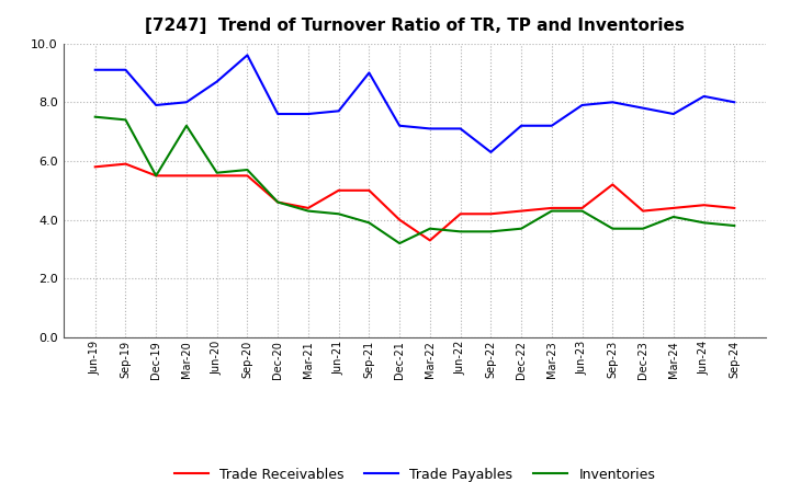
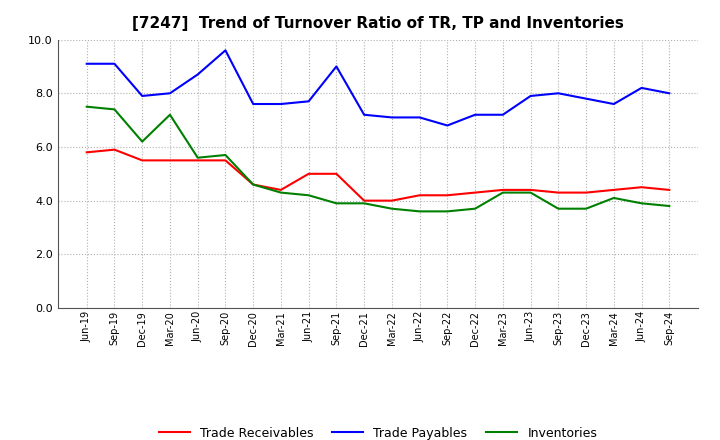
Inventories/Dec-19: 5.5 -> 6.2
Inventories/Dec-21: 3.2 -> 3.9
Trade Receivables/Mar-22: 3.3 -> 4.0
Trade Payables/Sep-22: 6.3 -> 6.8
Trade Receivables/Sep-23: 5.2 -> 4.3
